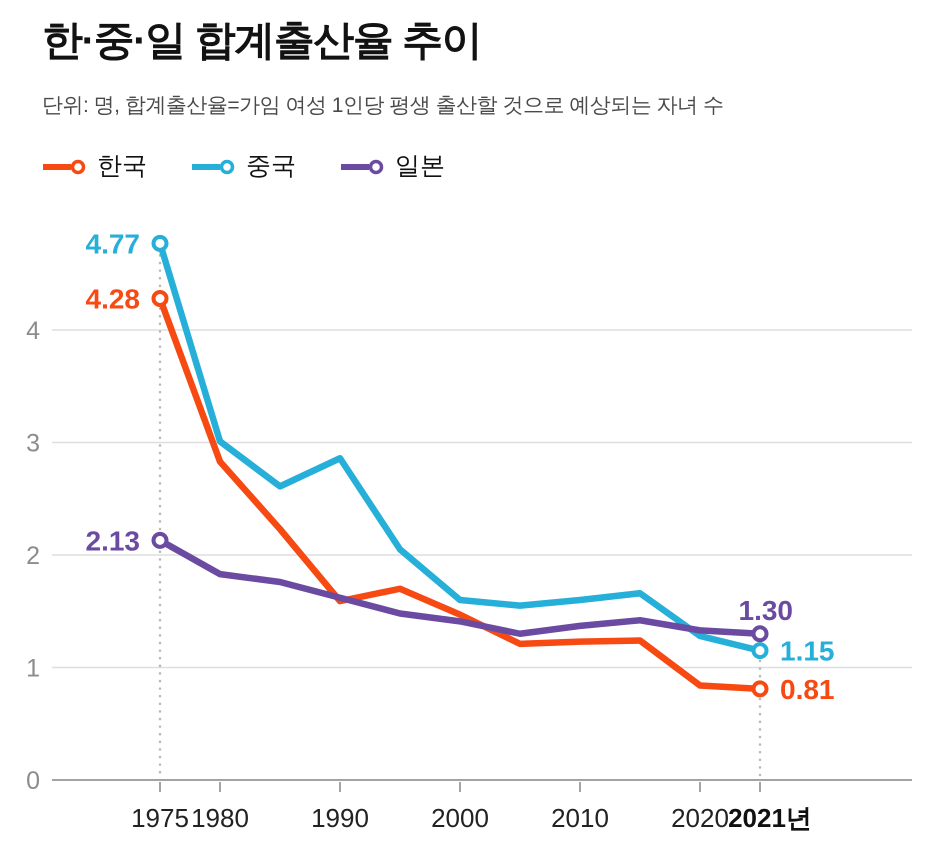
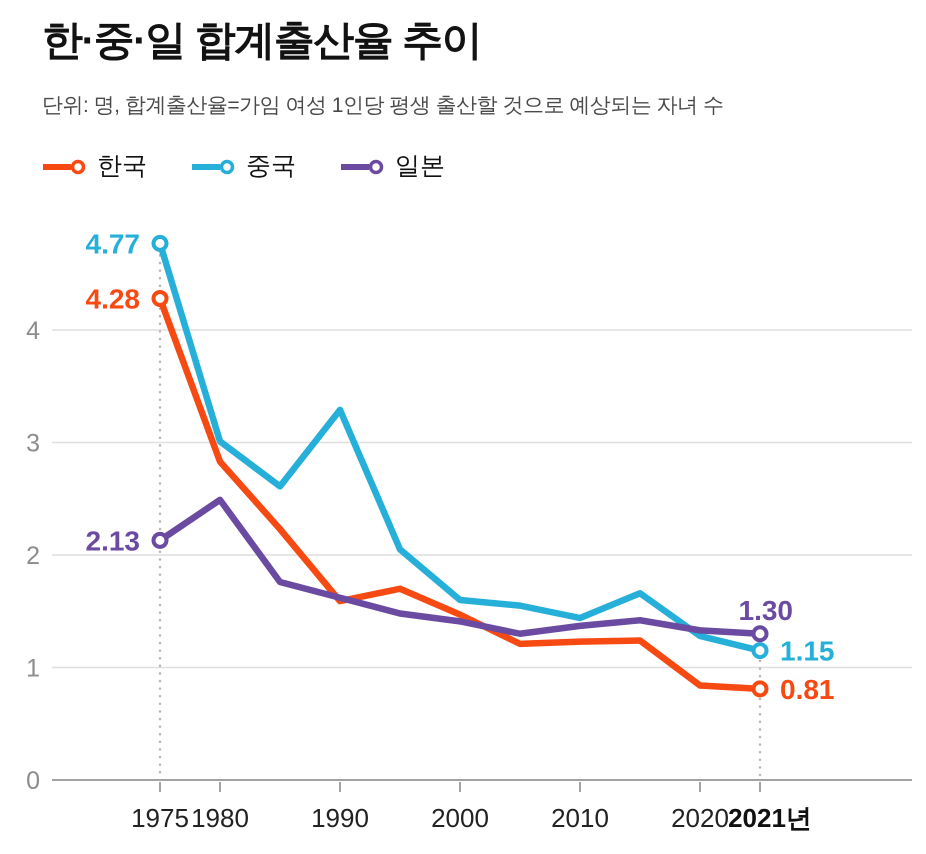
일본/1980: 1.83 -> 2.49
중국/1990: 2.86 -> 3.29
중국/2010: 1.60 -> 1.44
